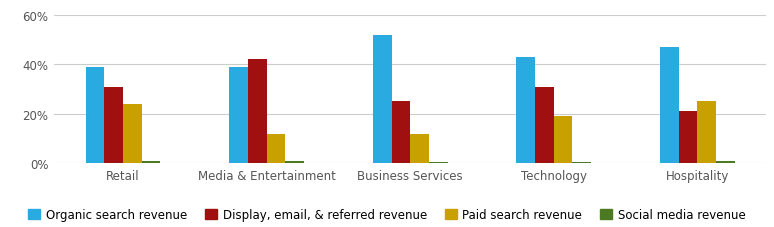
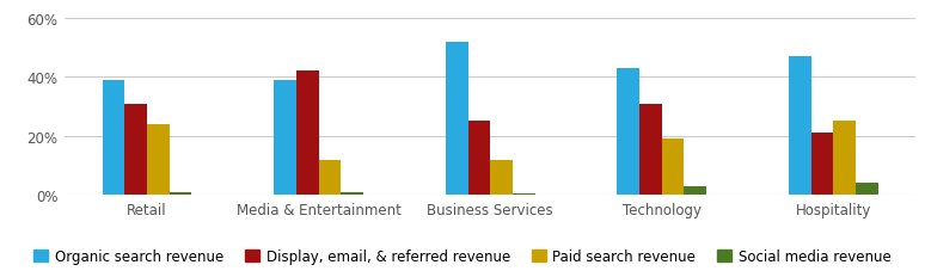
Social media revenue/Technology: 0.5% -> 3.0%
Social media revenue/Hospitality: 1.0% -> 4.0%
